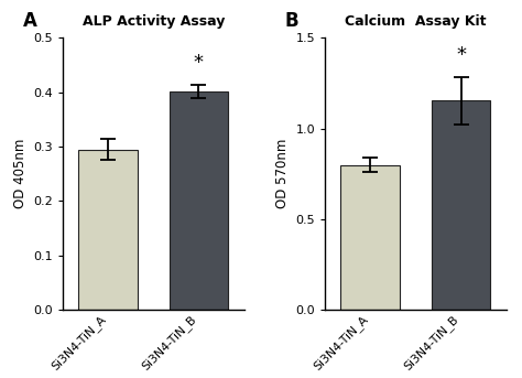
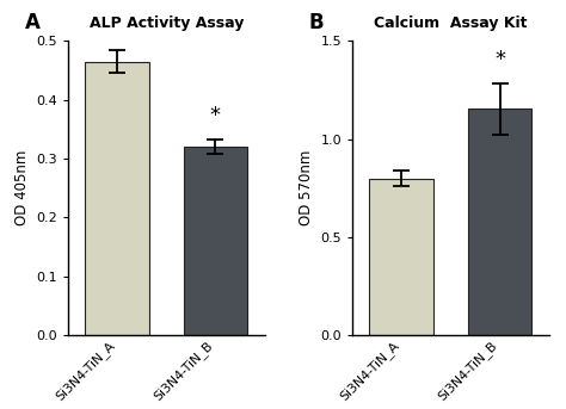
ALP Activity Assay/Si3N4-TiN_A: 0.295 -> 0.465
ALP Activity Assay/Si3N4-TiN_B: 0.401 -> 0.320
